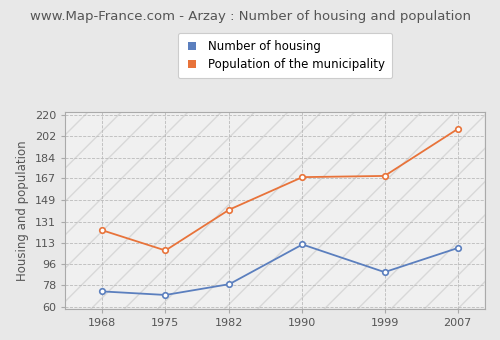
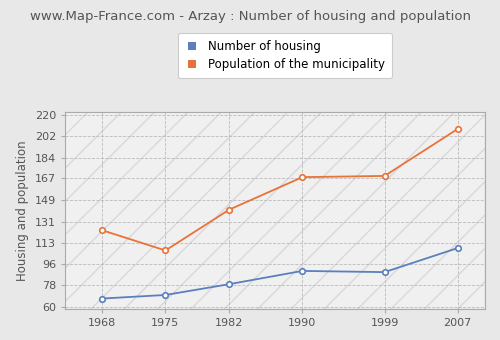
Number of housing/1968: 73 -> 67
Number of housing/1990: 112 -> 90
